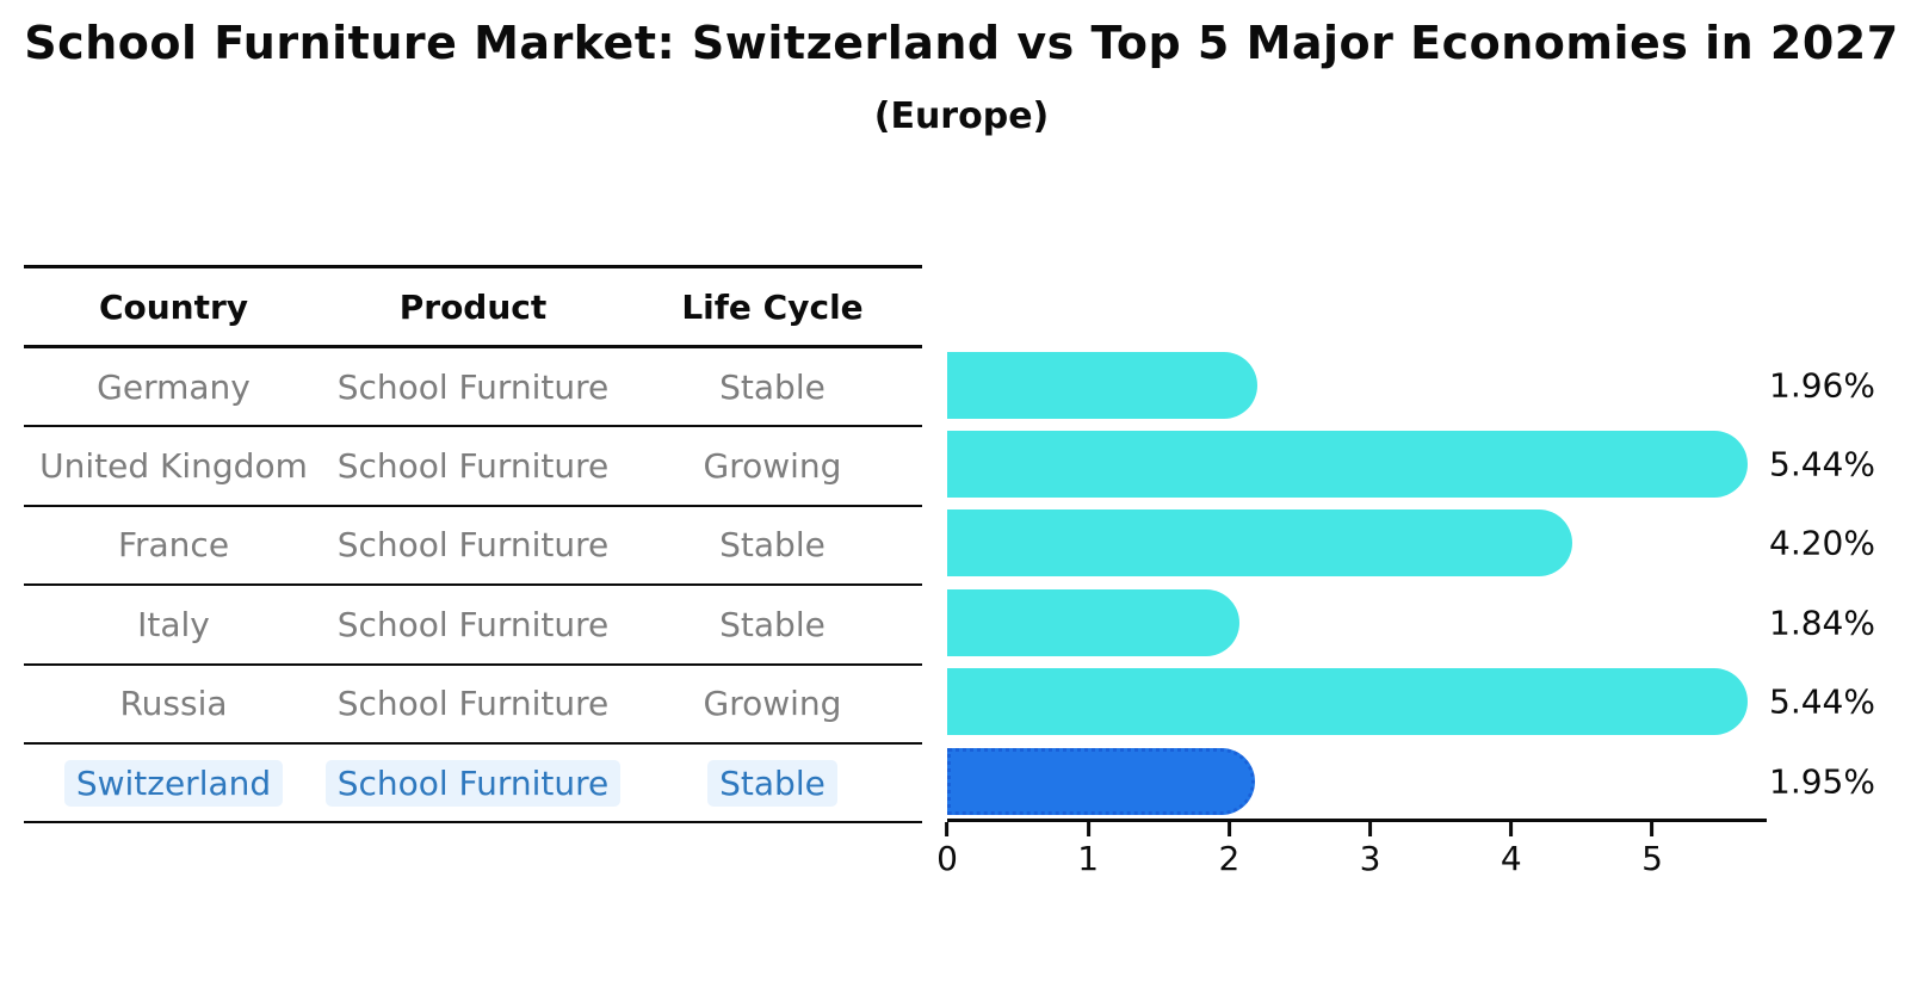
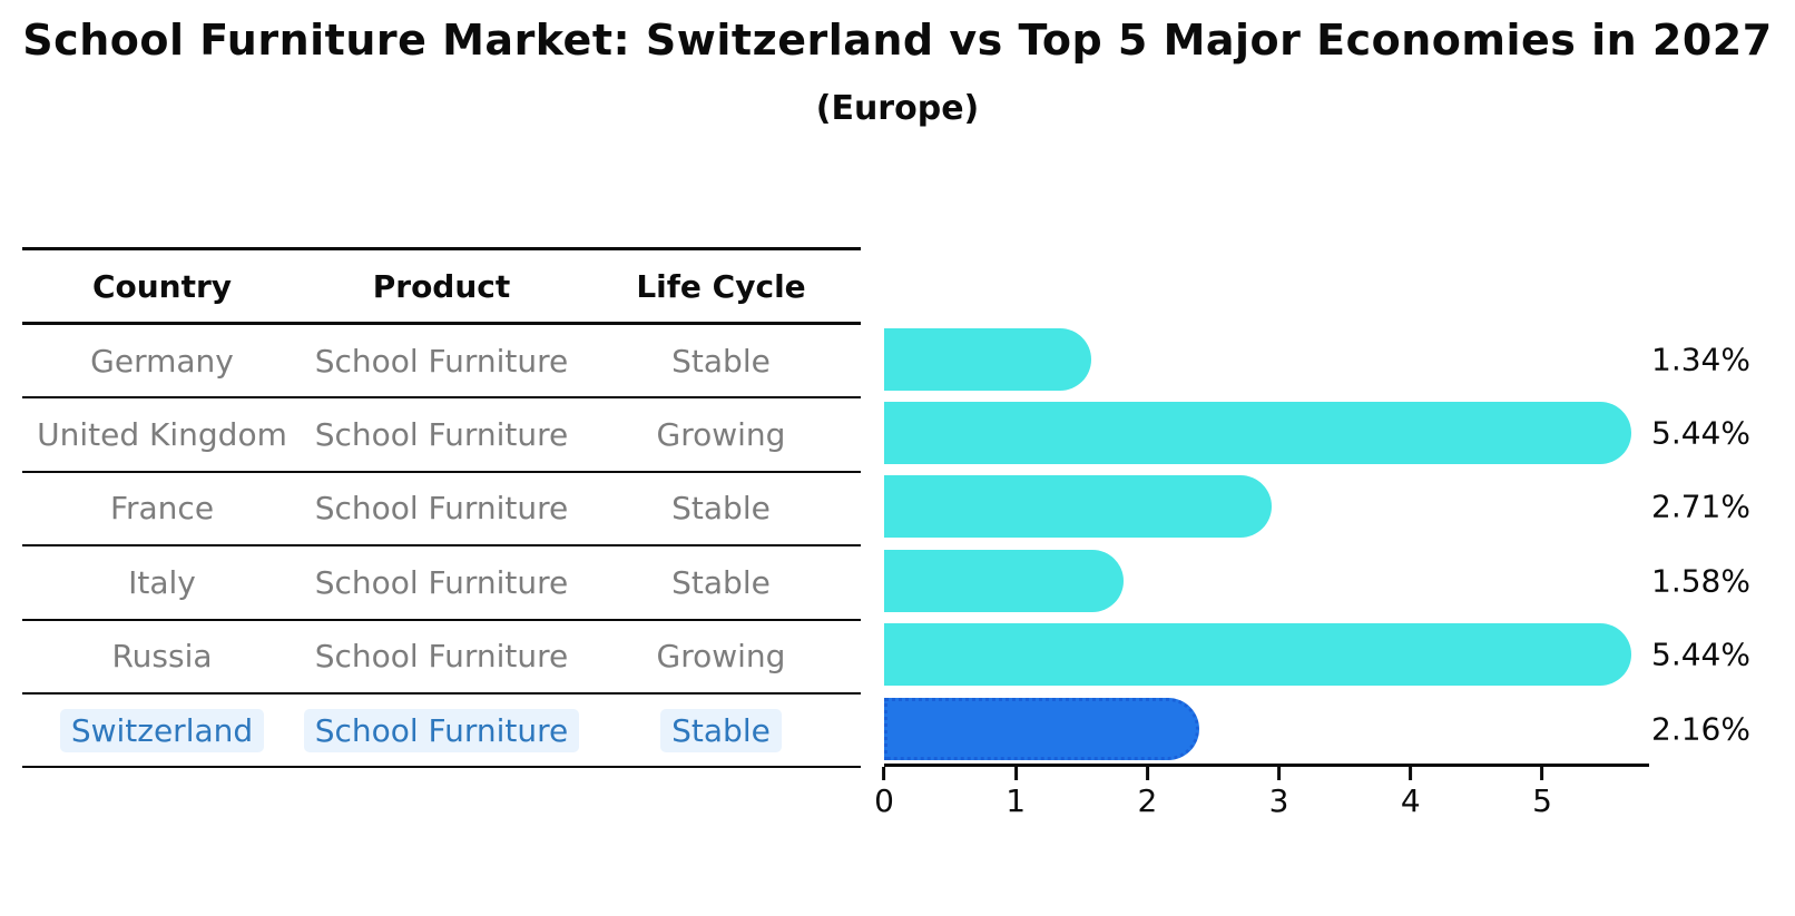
Germany: 1.96% -> 1.34%
France: 4.20% -> 2.71%
Italy: 1.84% -> 1.58%
Switzerland: 1.95% -> 2.16%
